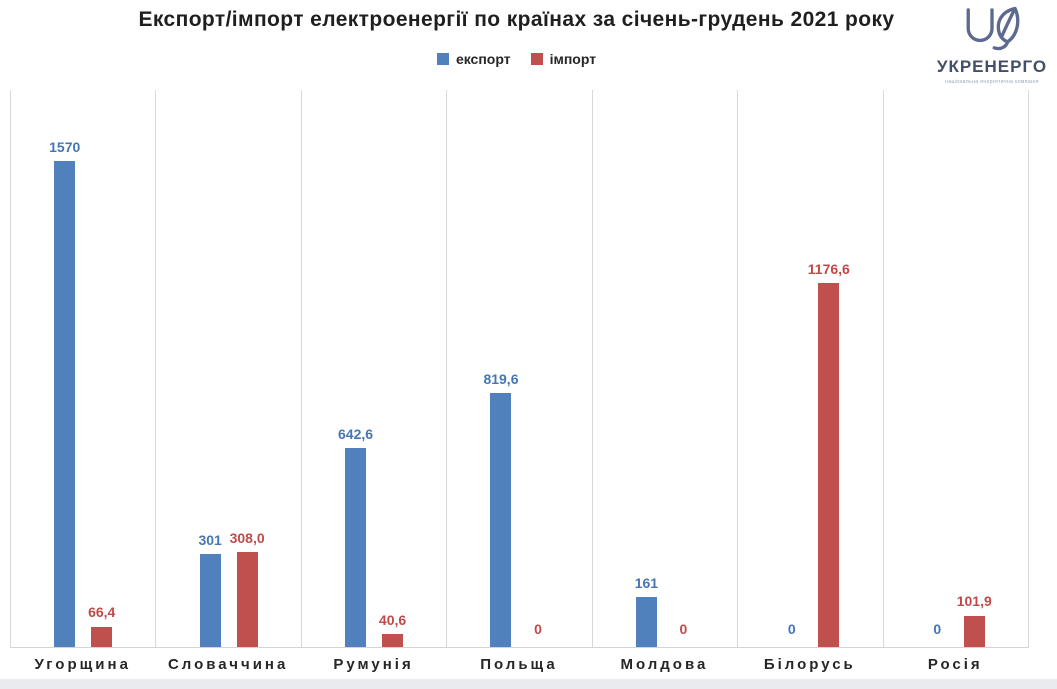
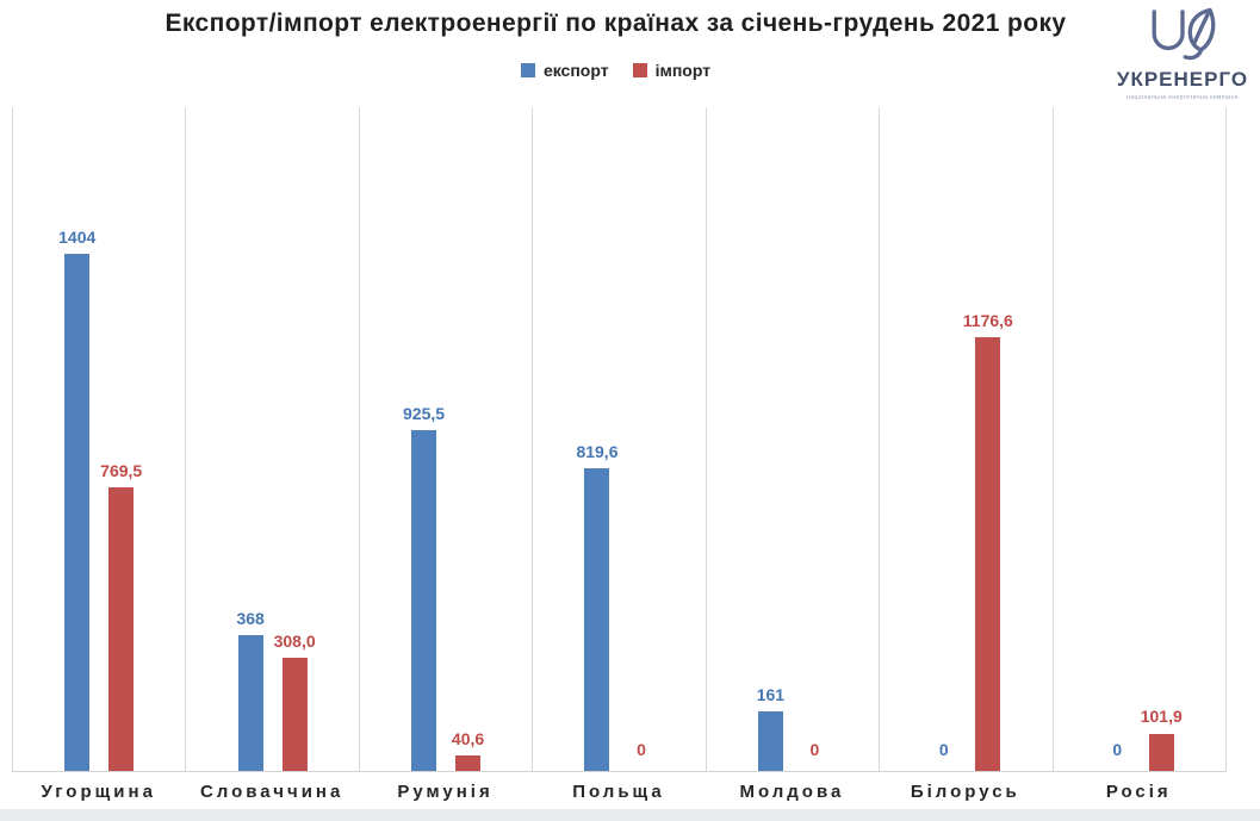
експорт/Угорщина: 1570 -> 1404
імпорт/Угорщина: 66,4 -> 769,5
експорт/Словаччина: 301 -> 368
експорт/Румунія: 642,6 -> 925,5
